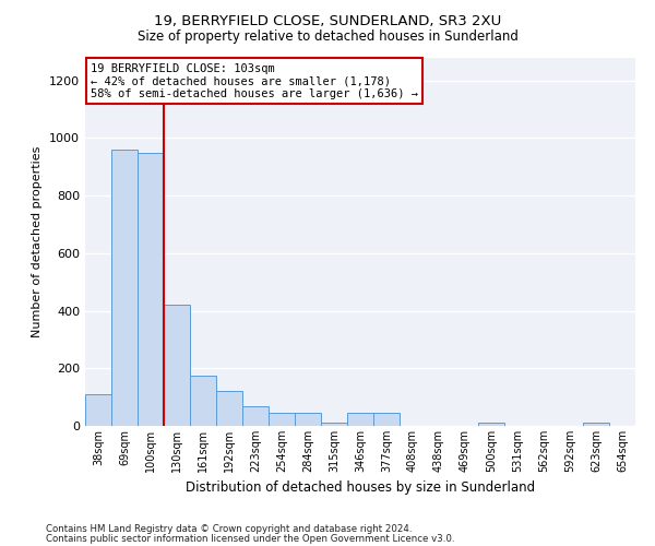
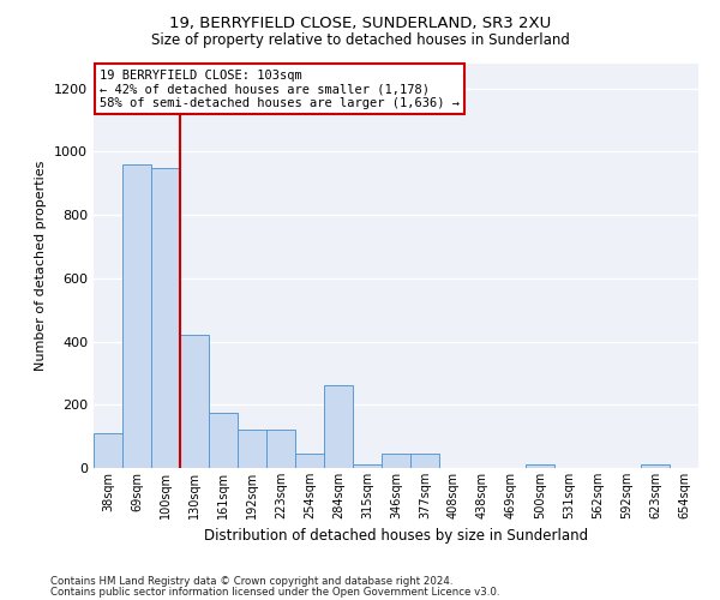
223sqm: 70 -> 120
284sqm: 45 -> 260
